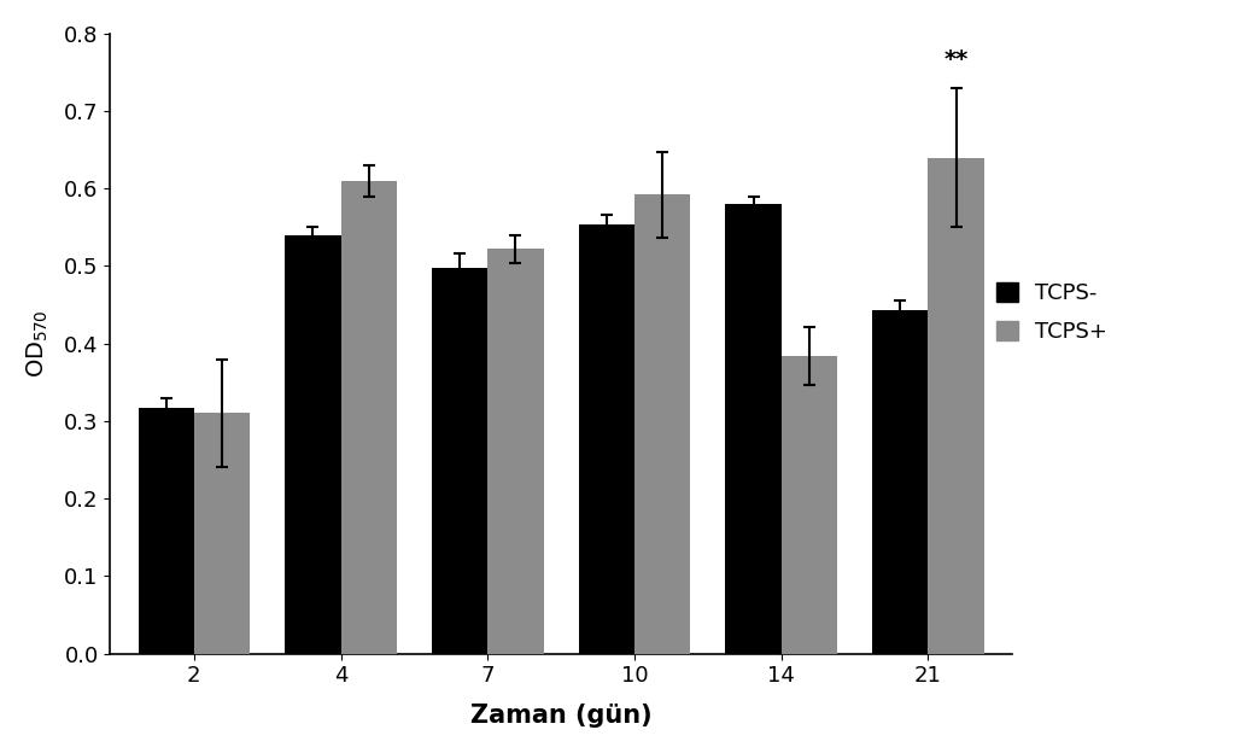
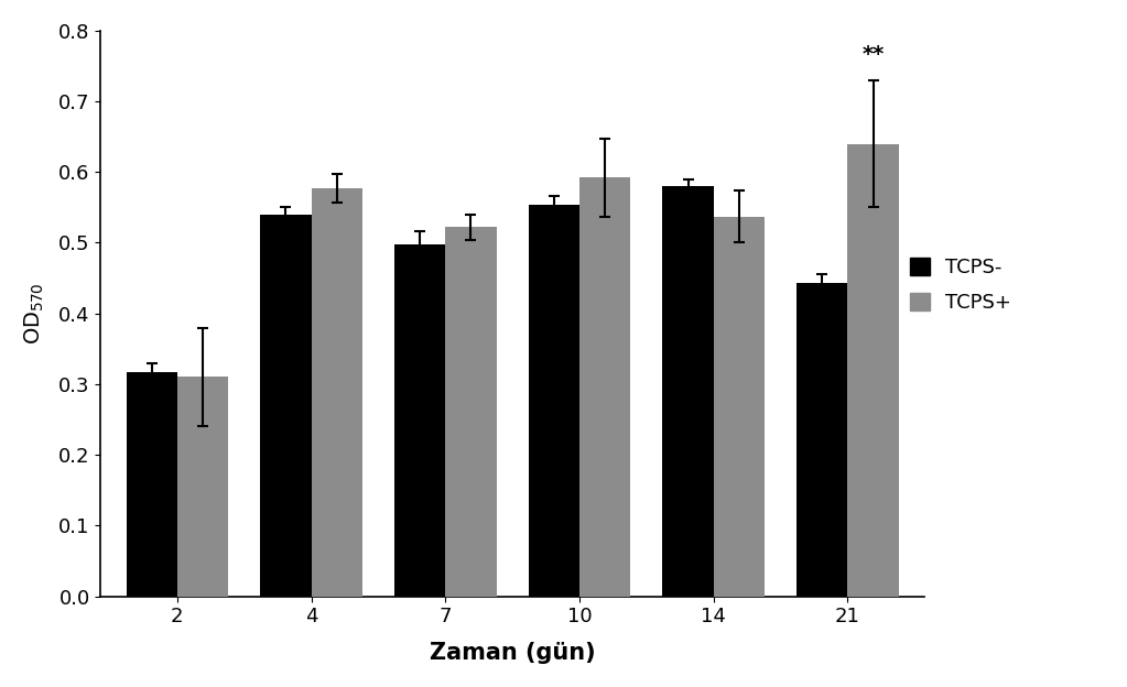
TCPS+/4: 0.610 -> 0.577
TCPS+/14: 0.384 -> 0.537
